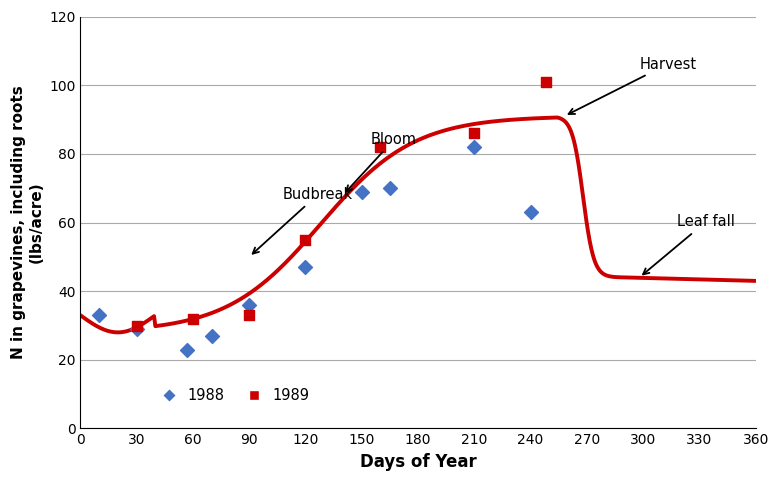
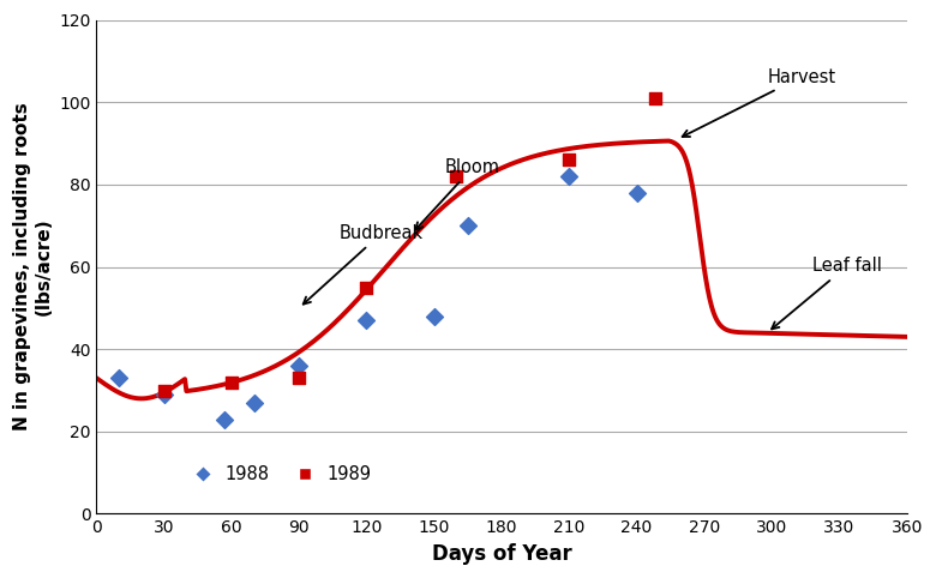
1988/150: 69 -> 48
1988/240: 63 -> 78
